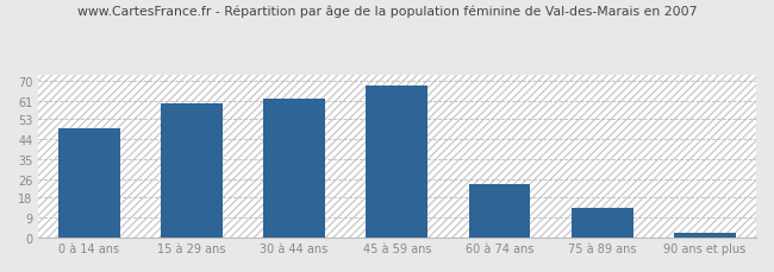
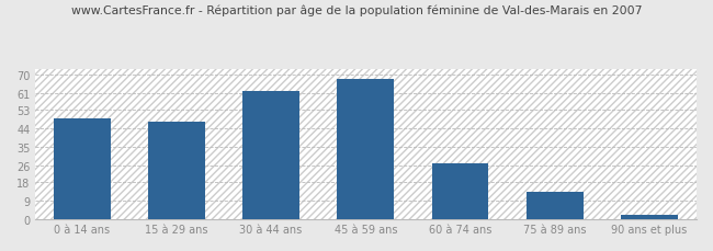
15 à 29 ans: 60 -> 47
60 à 74 ans: 24 -> 27
